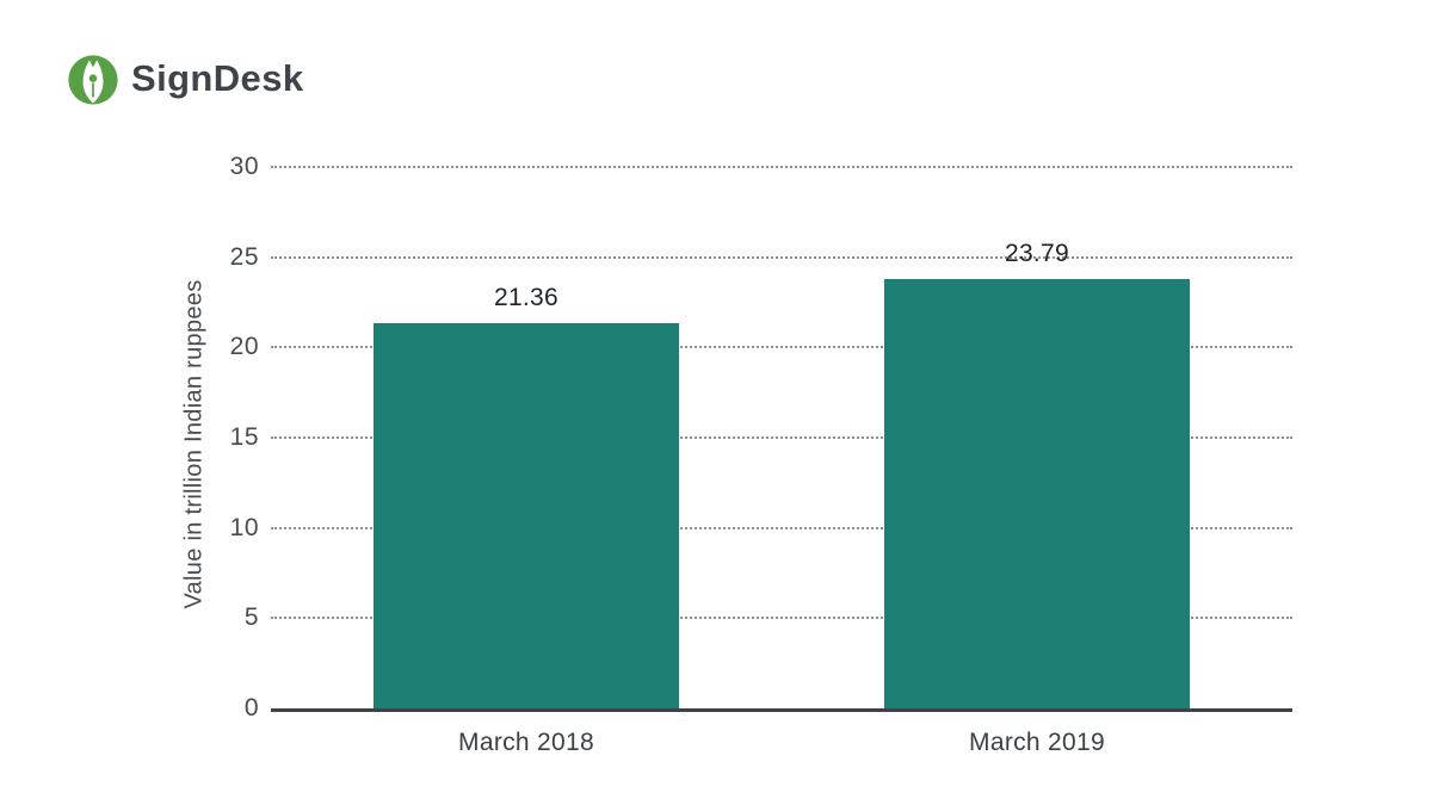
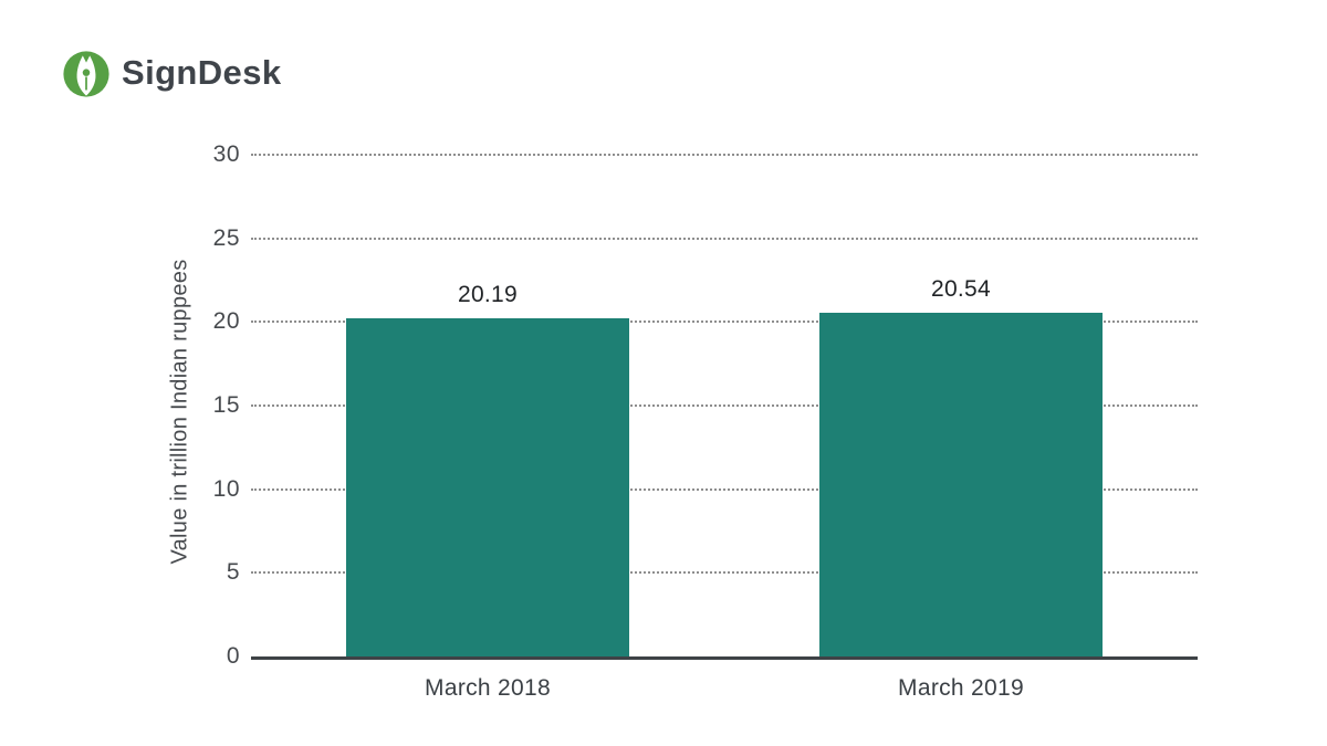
March 2018: 21.36 -> 20.19
March 2019: 23.79 -> 20.54
